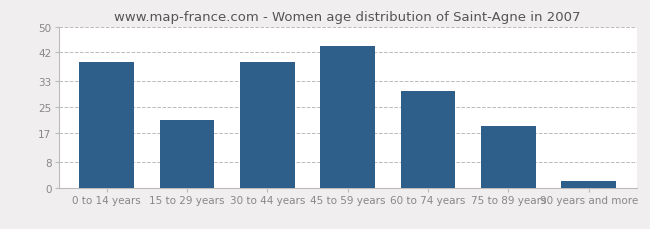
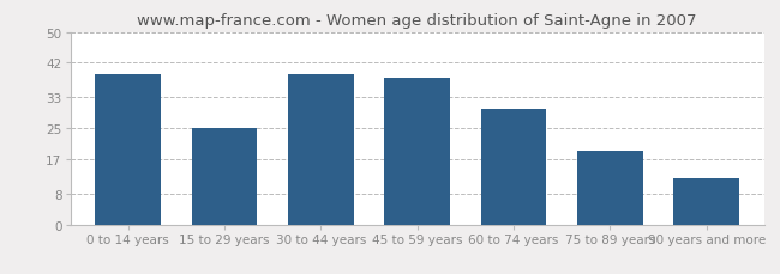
15 to 29 years: 21 -> 25
45 to 59 years: 44 -> 38
90 years and more: 2 -> 12
